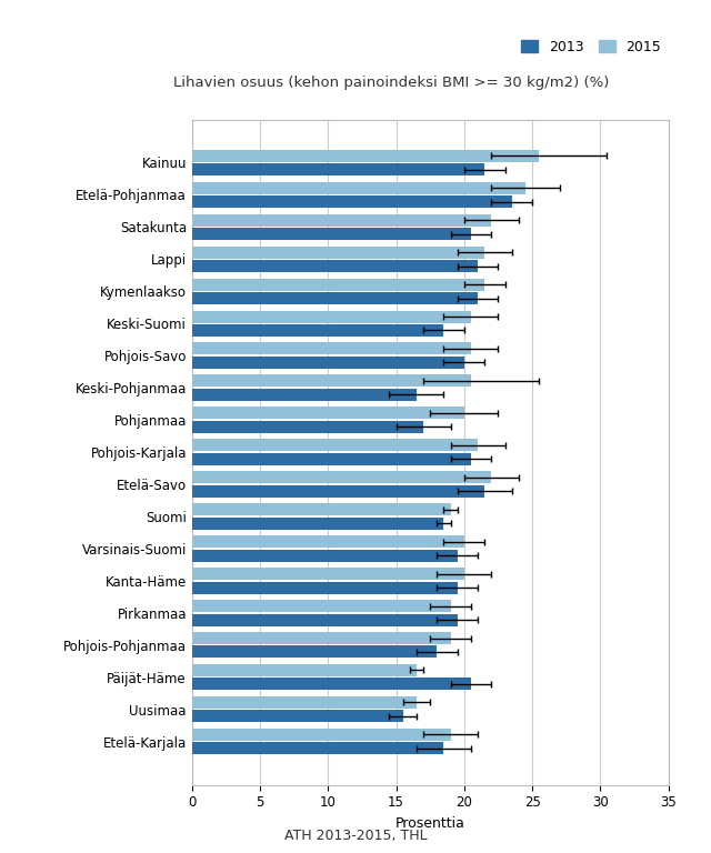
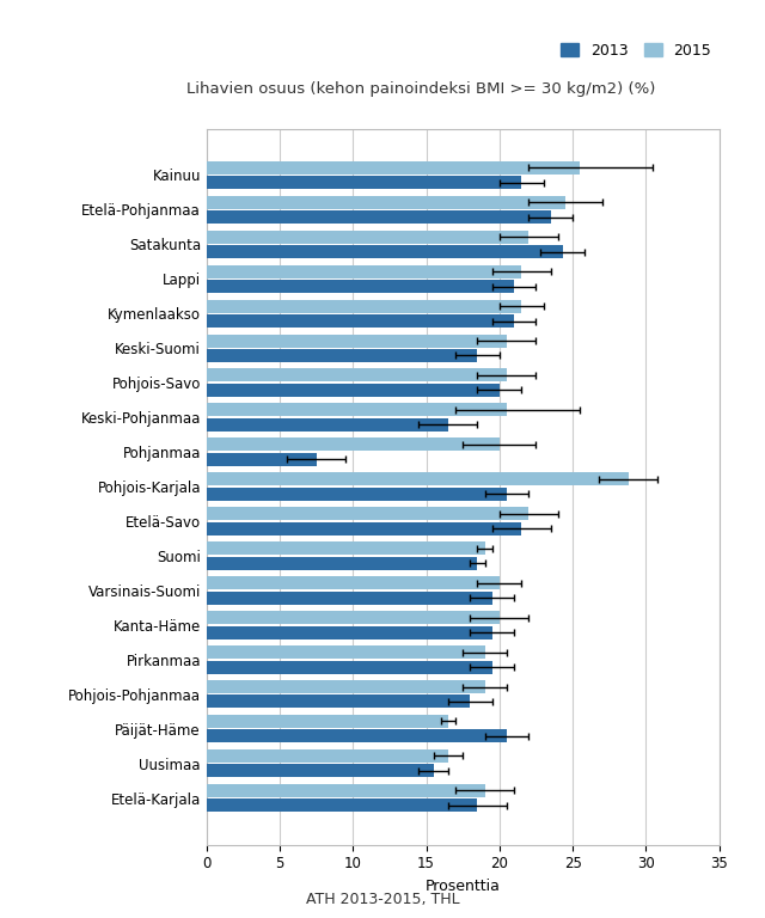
2013/Satakunta: 20.5 -> 24.3
2013/Pohjanmaa: 17.0 -> 7.5
2015/Pohjois-Karjala: 21.0 -> 28.8
